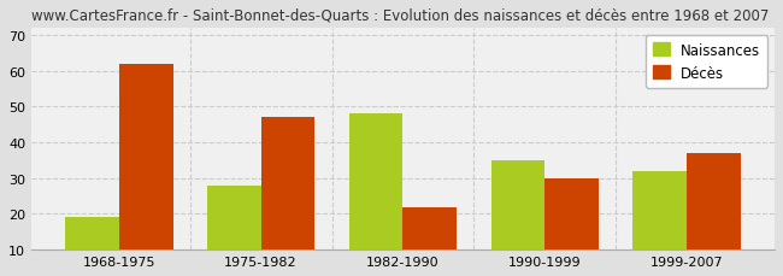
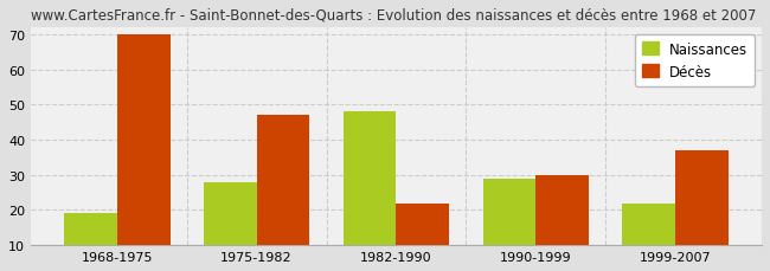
Décès/1968-1975: 62 -> 70
Naissances/1990-1999: 35 -> 29
Naissances/1999-2007: 32 -> 22
